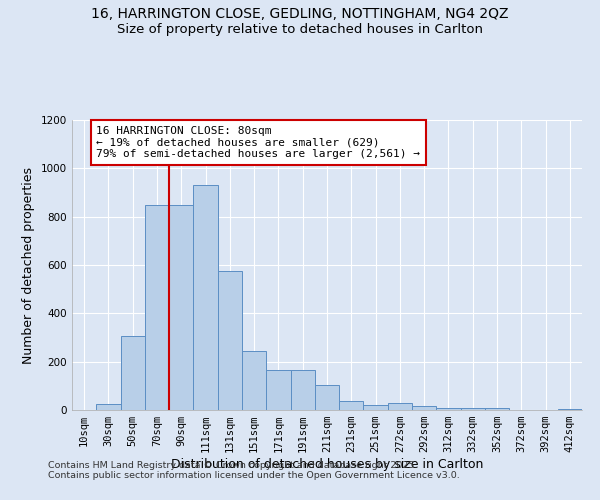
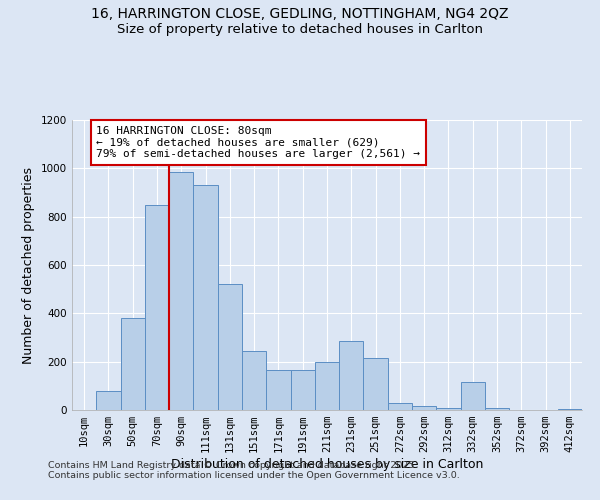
30sqm: 25 -> 80
50sqm: 305 -> 380
90sqm: 850 -> 985
131sqm: 575 -> 520
211sqm: 105 -> 200
231sqm: 38 -> 285
251sqm: 20 -> 215
332sqm: 8 -> 115
